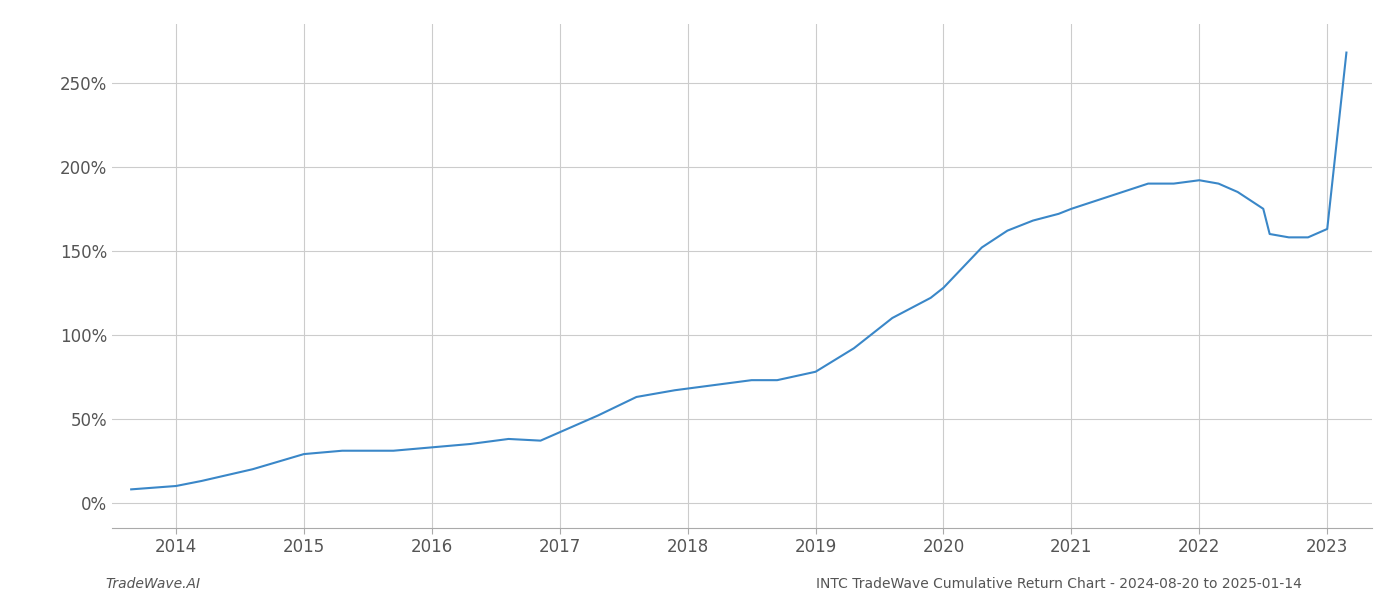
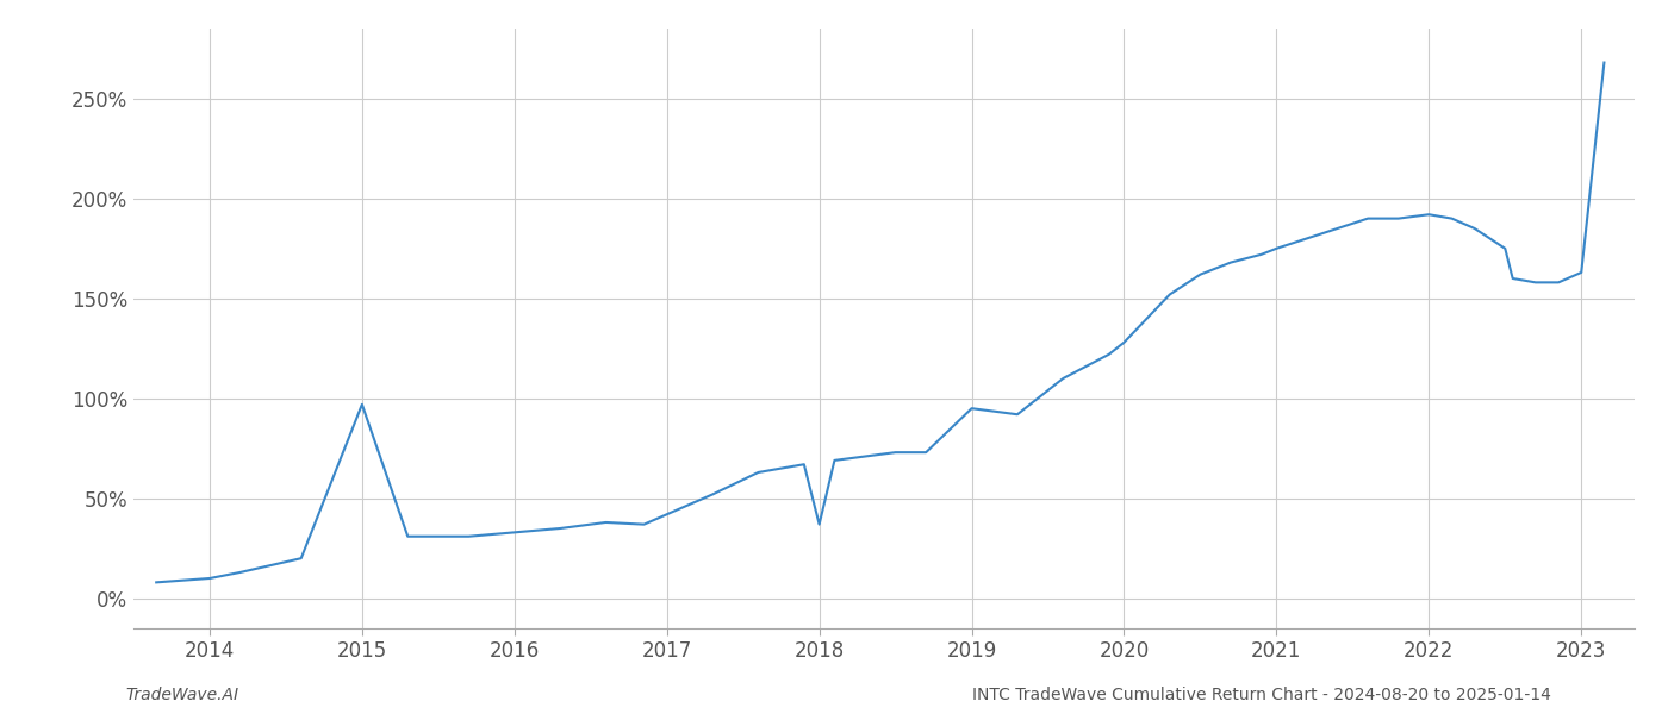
2015: 29% -> 97%
2018: 68% -> 37%
2019: 78% -> 95%
